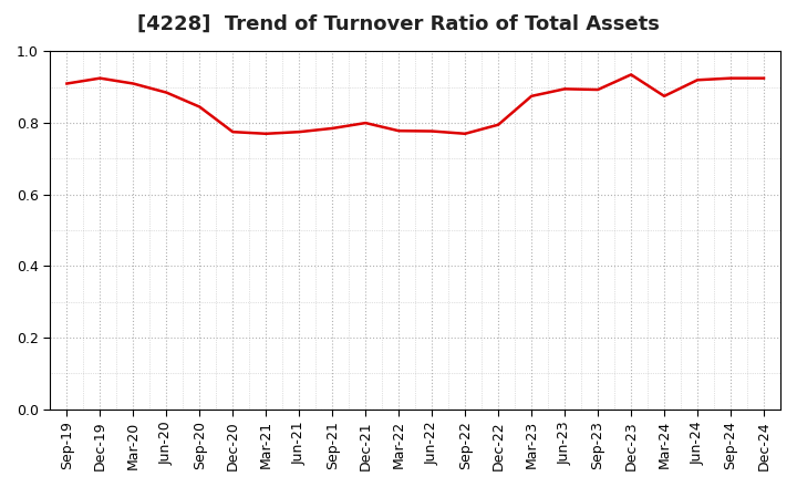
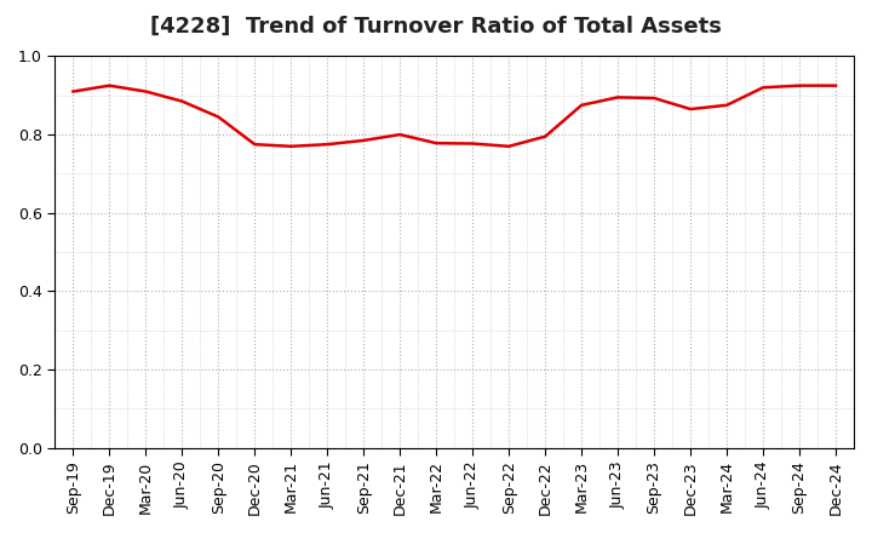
Dec-23: 0.935 -> 0.865
